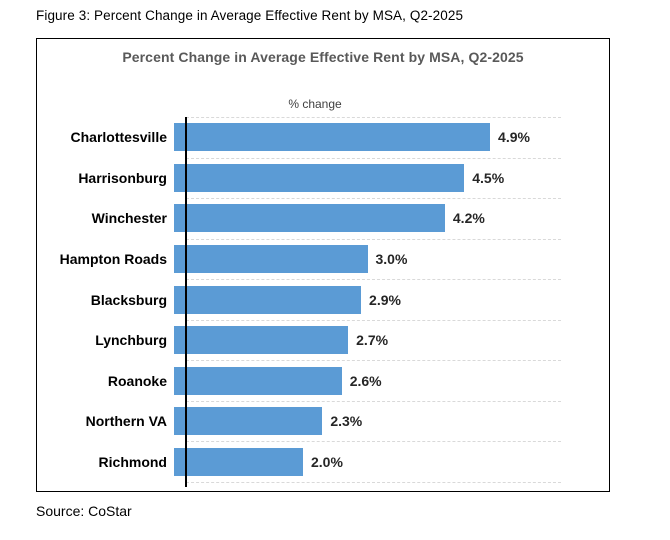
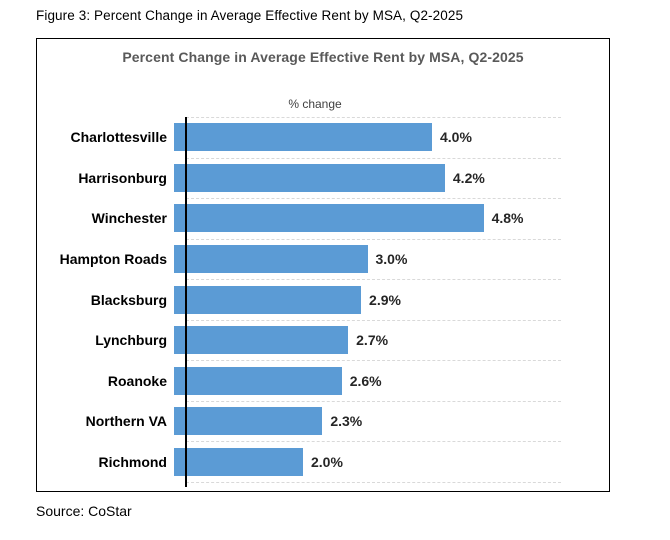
Charlottesville: 4.9% -> 4.0%
Harrisonburg: 4.5% -> 4.2%
Winchester: 4.2% -> 4.8%
